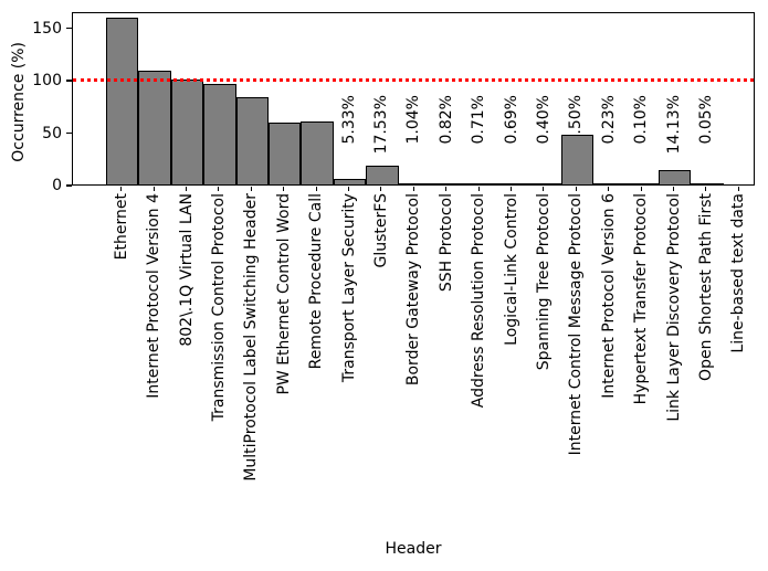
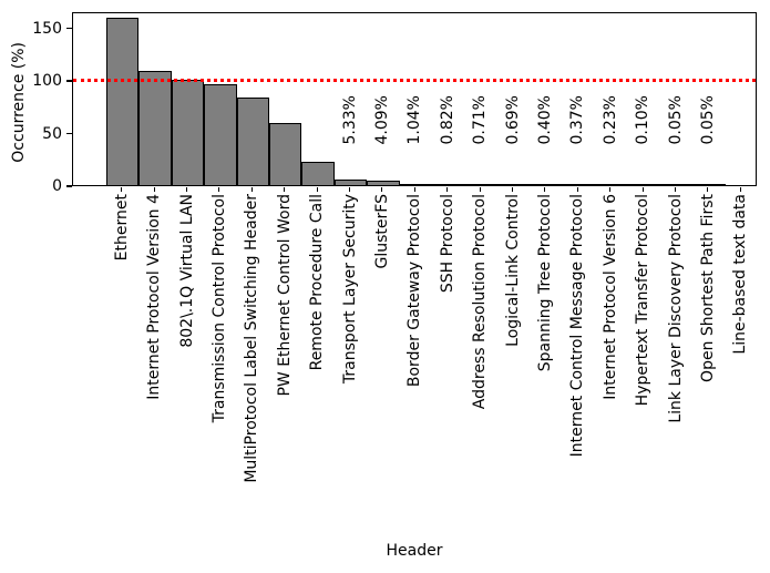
Remote Procedure Call: 60 -> 20
GlusterFS: 17.53% -> 4.09%
Internet Control Message Protocol: 47.50% -> 0.37%
Link Layer Discovery Protocol: 14.13% -> 0.05%
